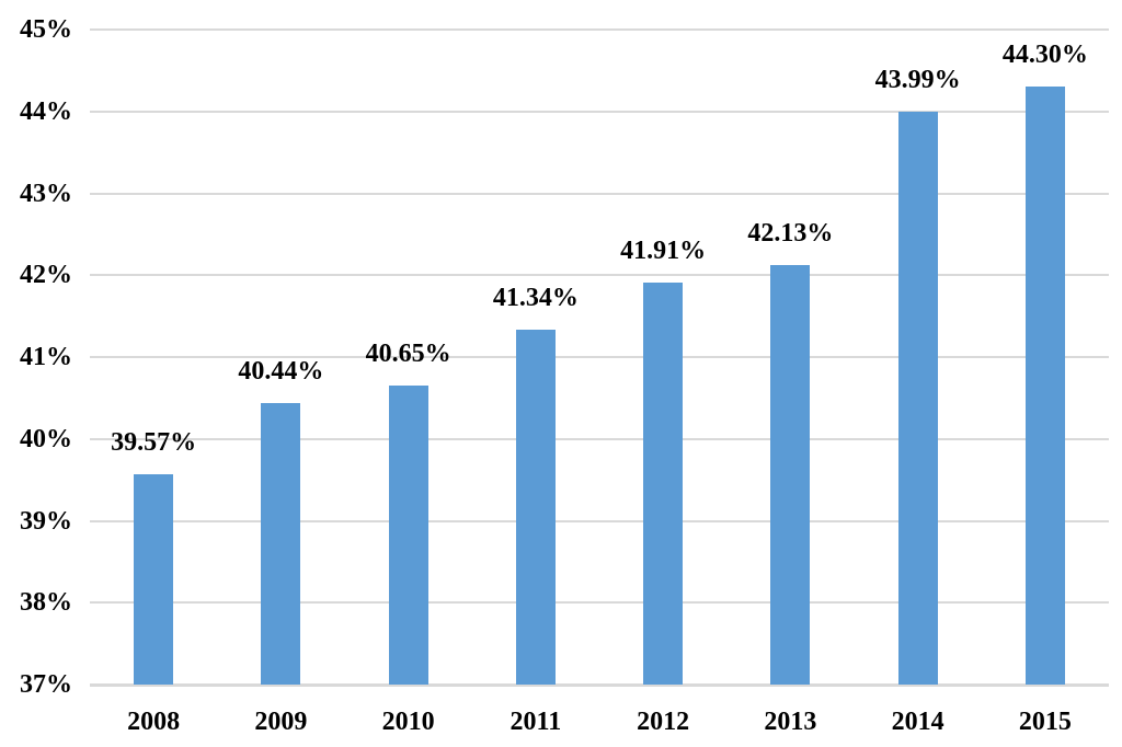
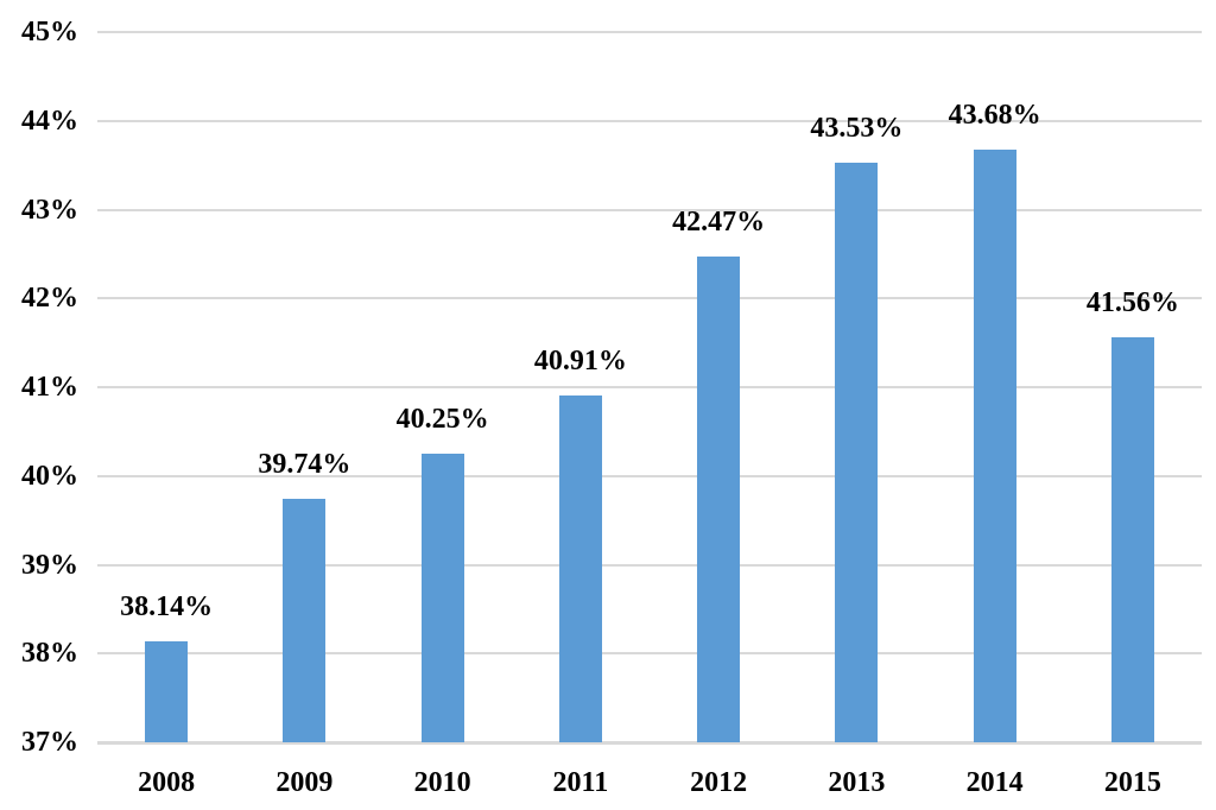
2008: 39.57% -> 38.14%
2009: 40.44% -> 39.74%
2010: 40.65% -> 40.25%
2011: 41.34% -> 40.91%
2012: 41.91% -> 42.47%
2013: 42.13% -> 43.53%
2014: 43.99% -> 43.68%
2015: 44.30% -> 41.56%
